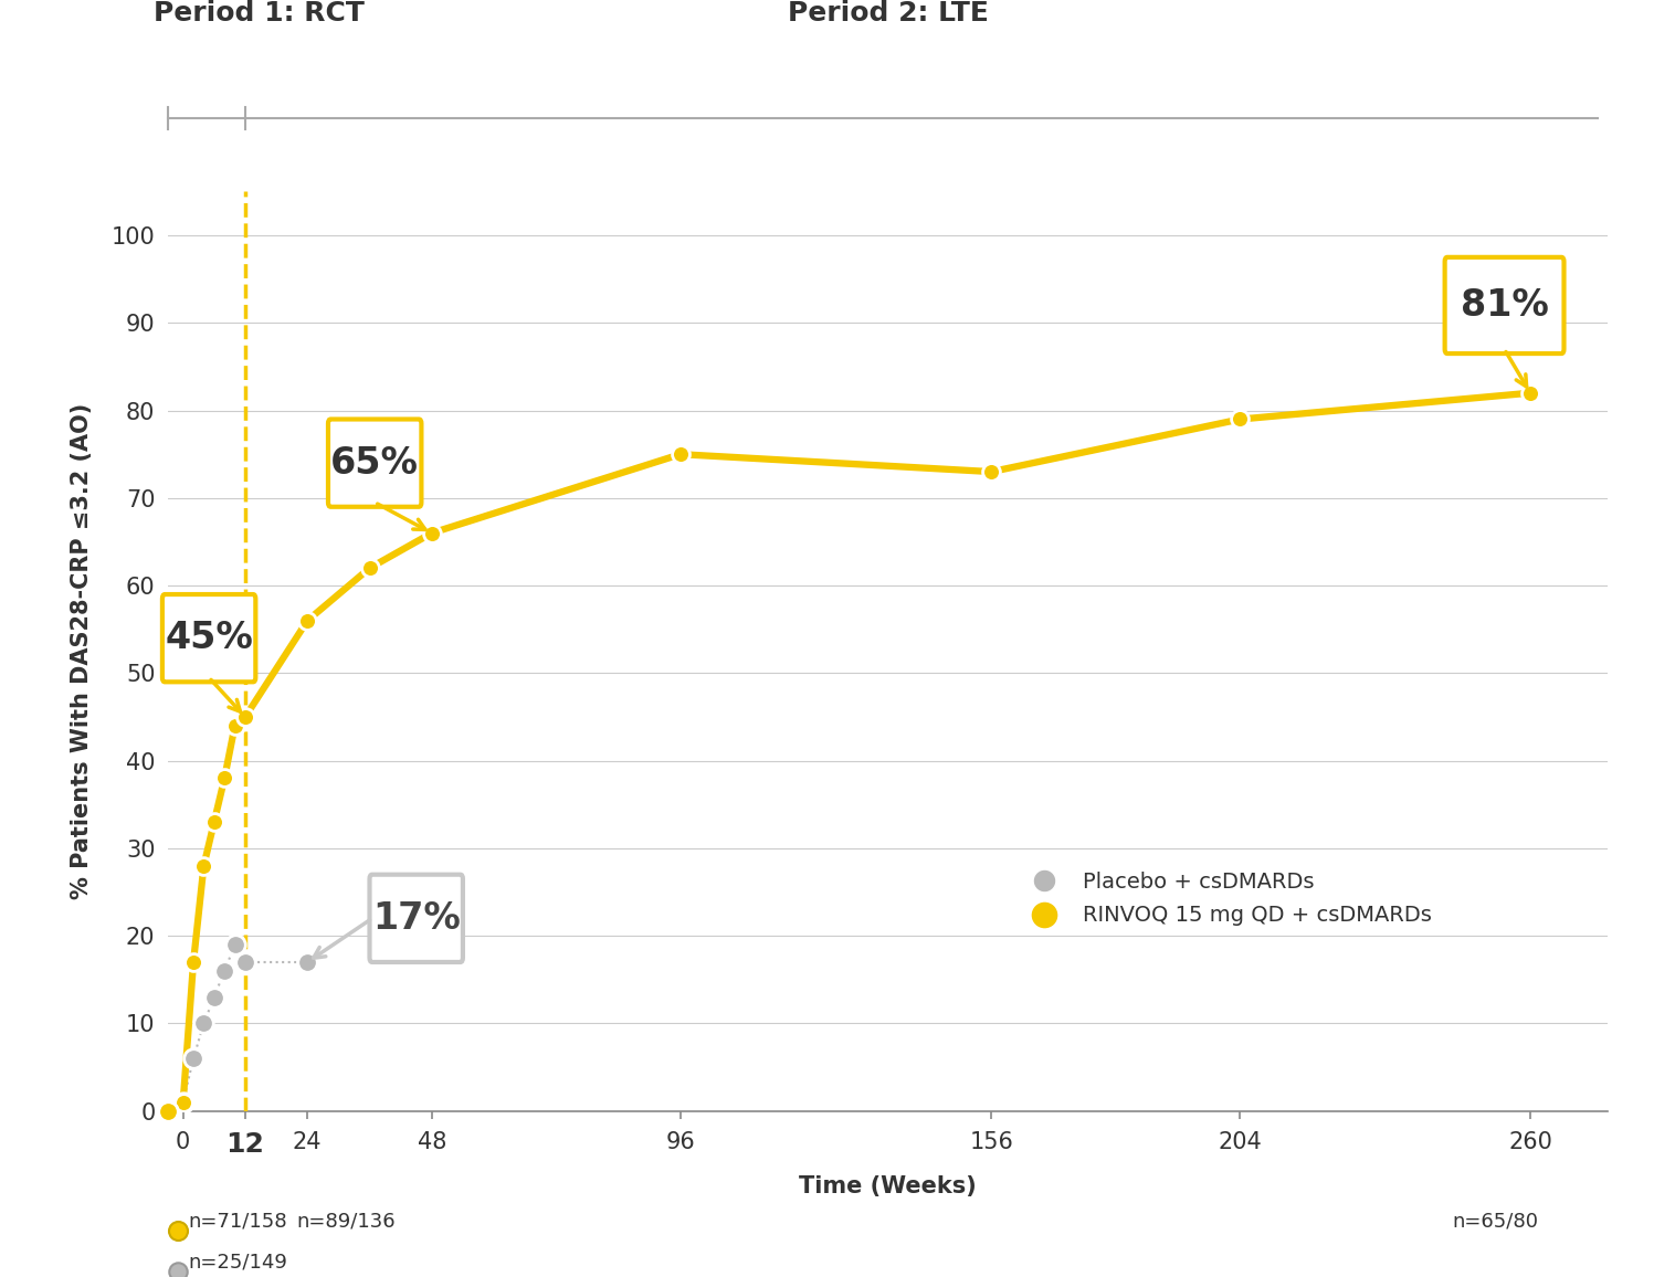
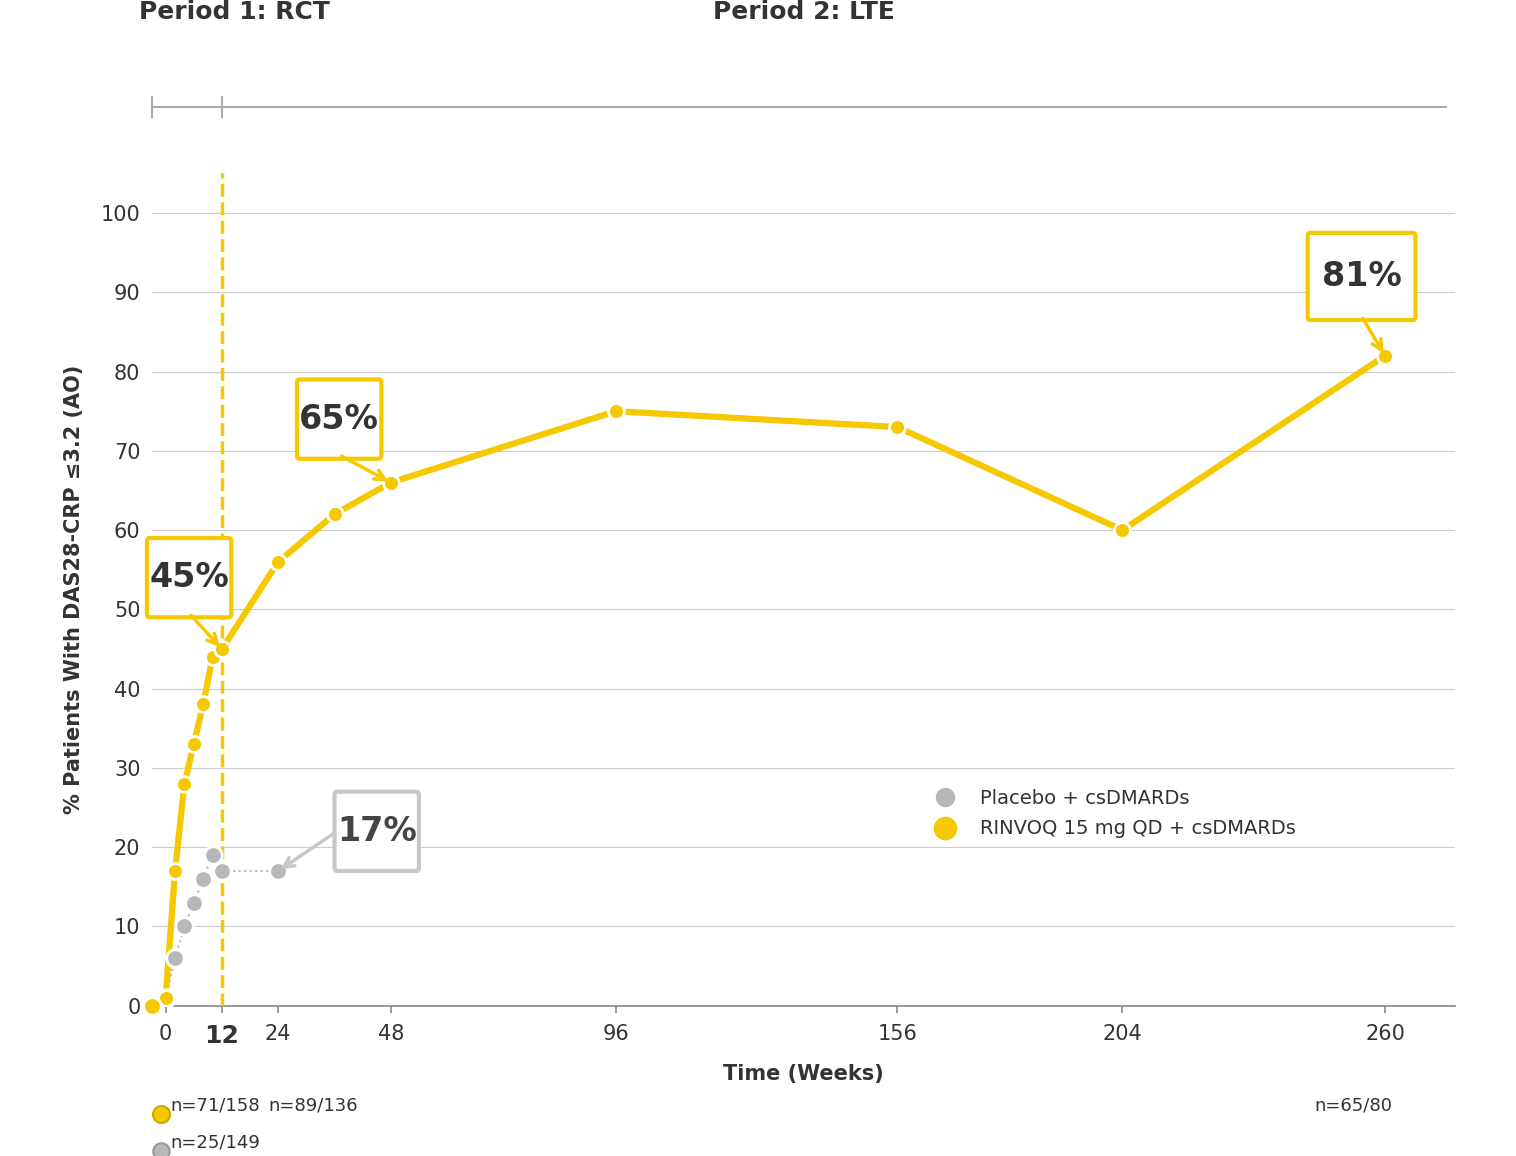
RINVOQ 15 mg QD + csDMARDs/204: 79 -> 60
